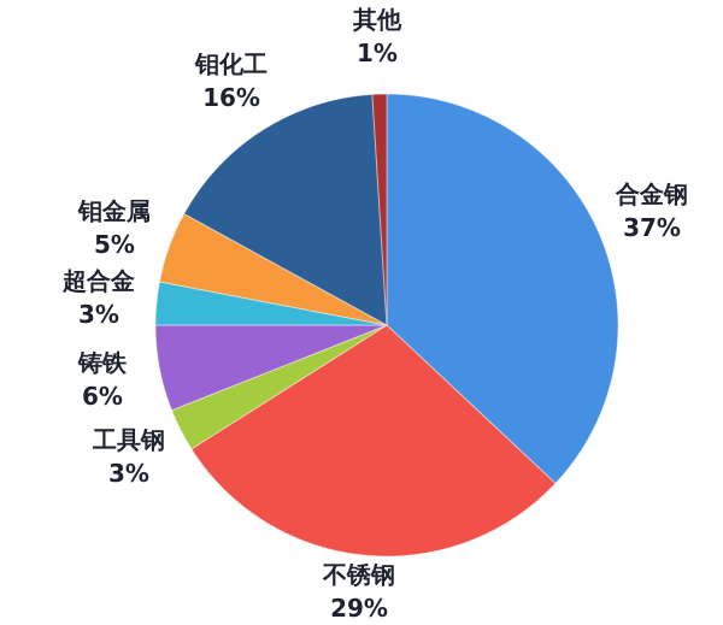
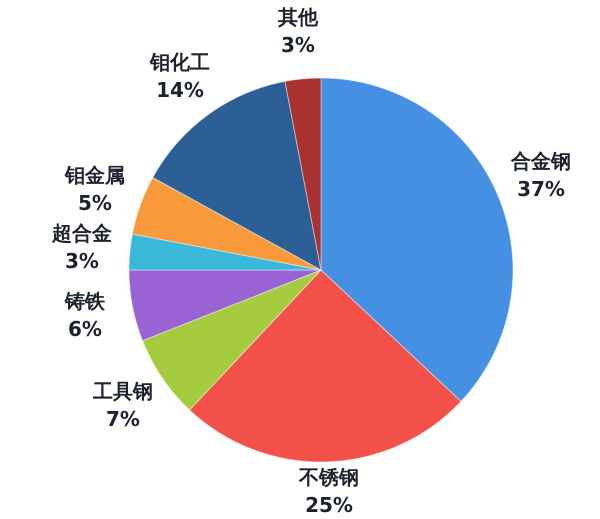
不锈钢: 29% -> 25%
工具钢: 3% -> 7%
钼化工: 16% -> 14%
其他: 1% -> 3%
